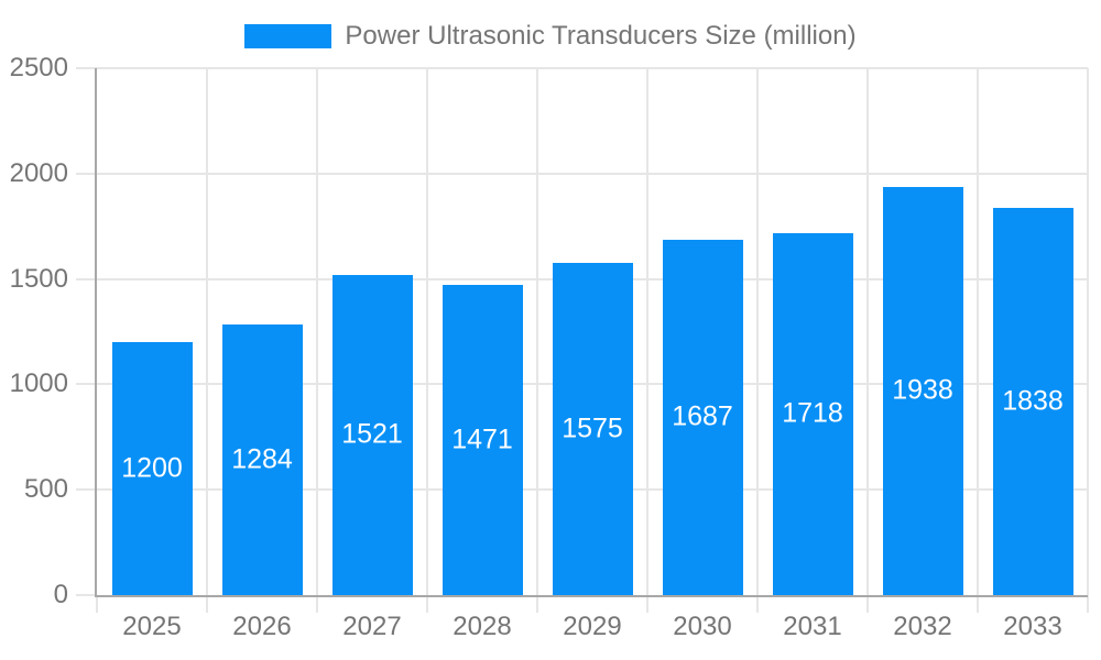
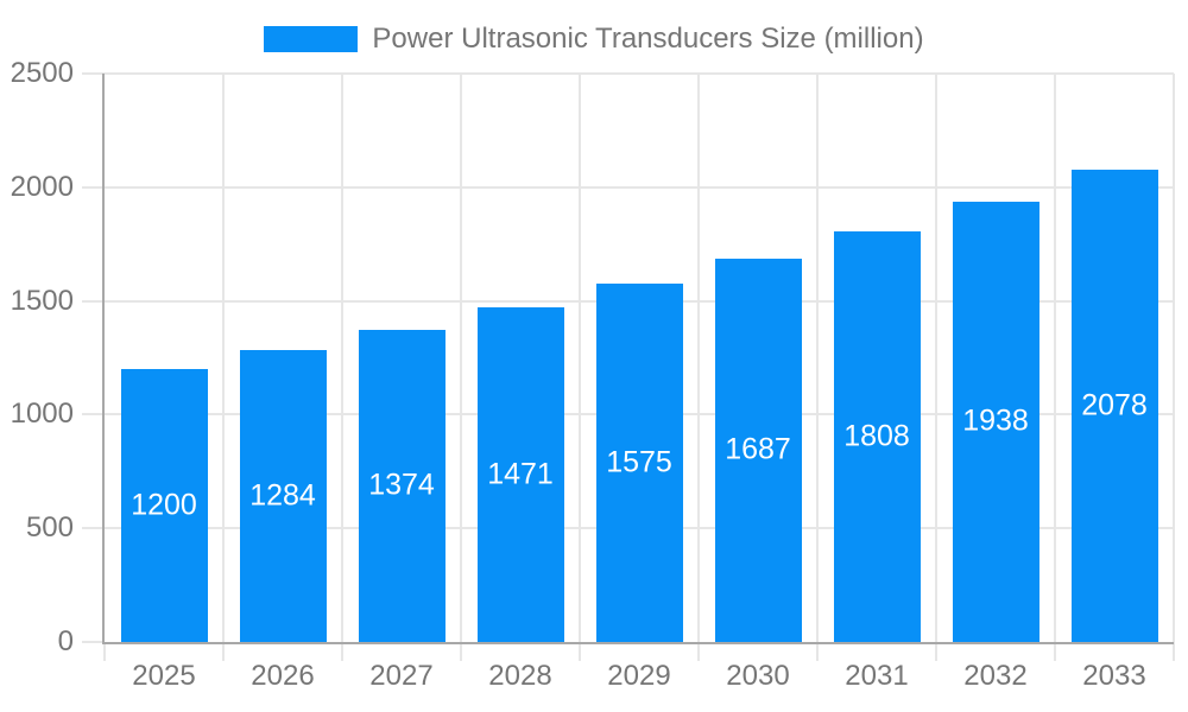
2027: 1521 -> 1374
2031: 1718 -> 1808
2033: 1838 -> 2078
